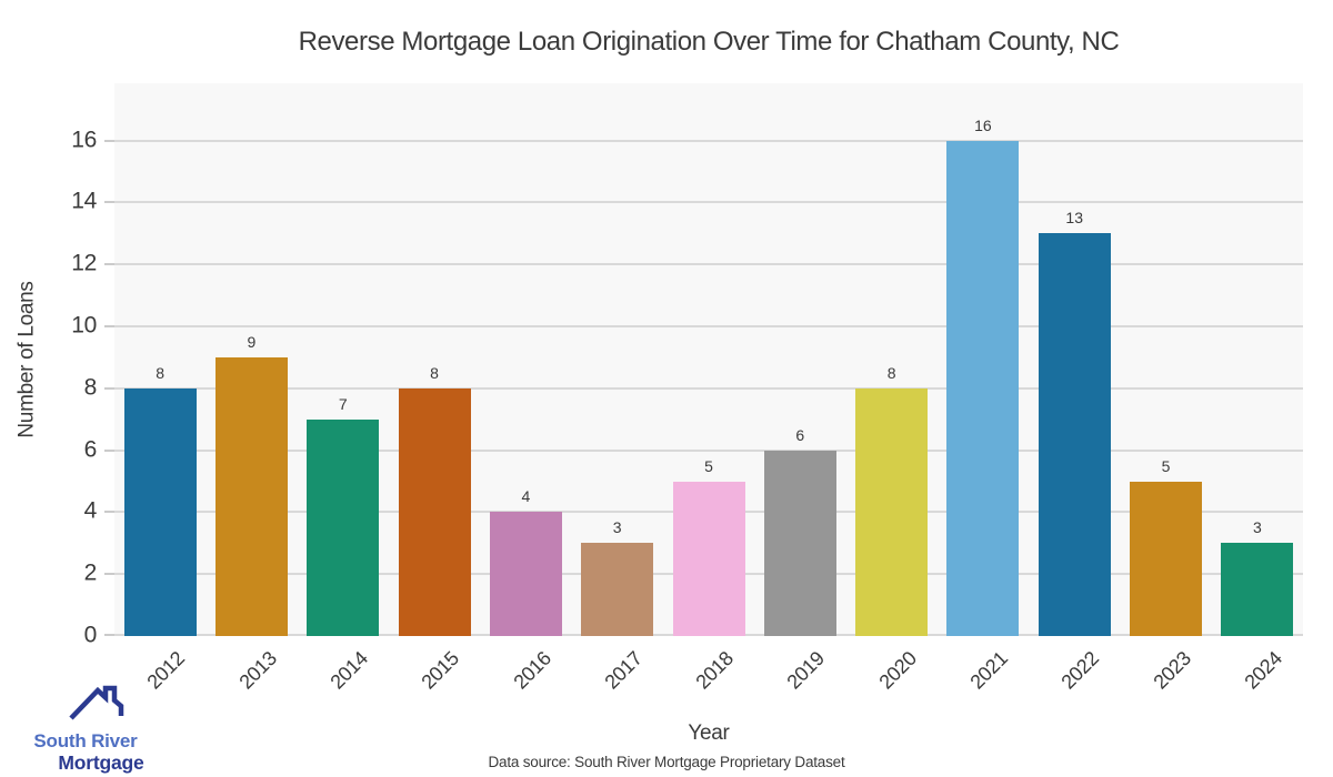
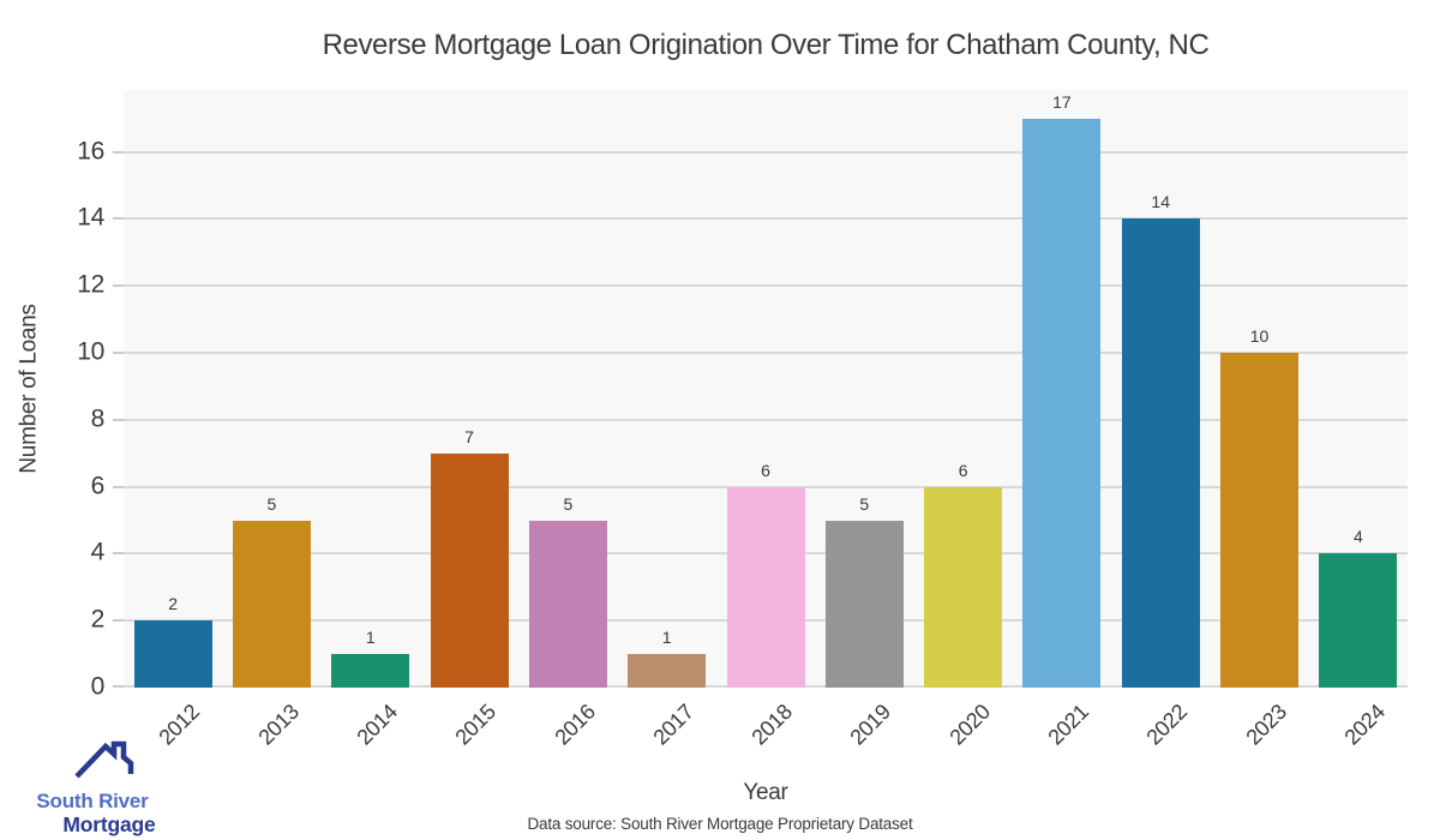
2012: 8 -> 2
2013: 9 -> 5
2014: 7 -> 1
2015: 8 -> 7
2016: 4 -> 5
2017: 3 -> 1
2018: 5 -> 6
2019: 6 -> 5
2020: 8 -> 6
2021: 16 -> 17
2022: 13 -> 14
2023: 5 -> 10
2024: 3 -> 4
